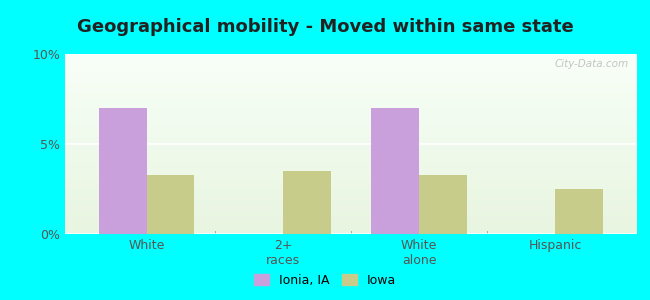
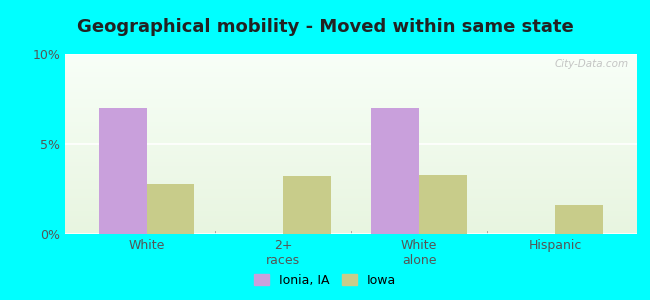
Iowa/White: 3.3% -> 2.8%
Iowa/2+ races: 3.5% -> 3.2%
Iowa/Hispanic: 2.5% -> 1.6%
